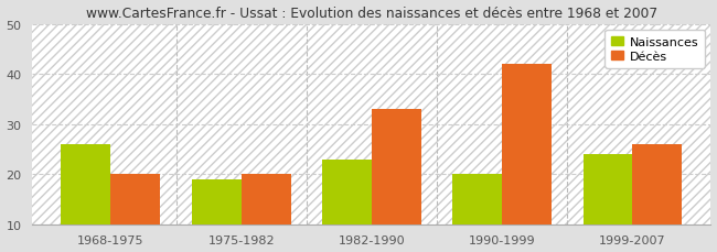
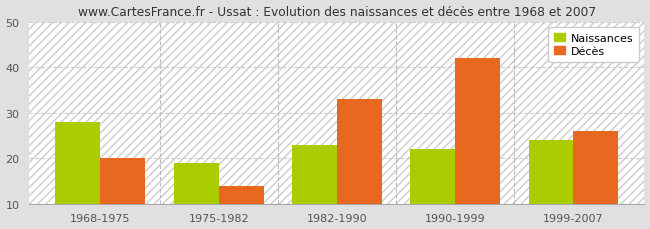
Naissances/1968-1975: 26 -> 28
Décès/1975-1982: 20 -> 14
Naissances/1990-1999: 20 -> 22
